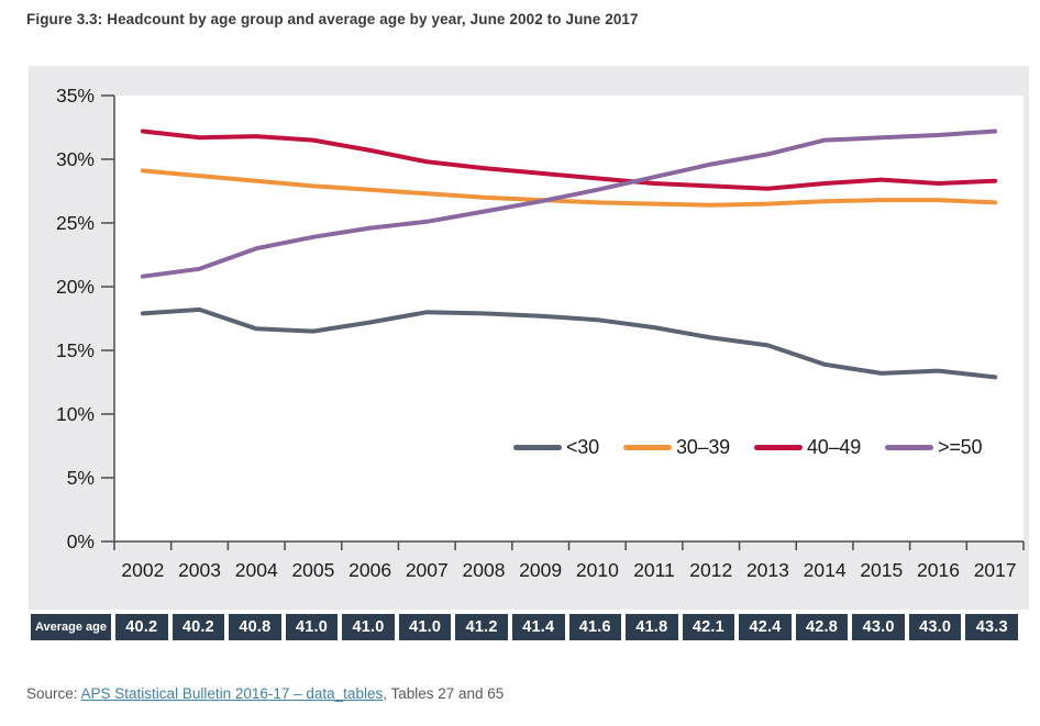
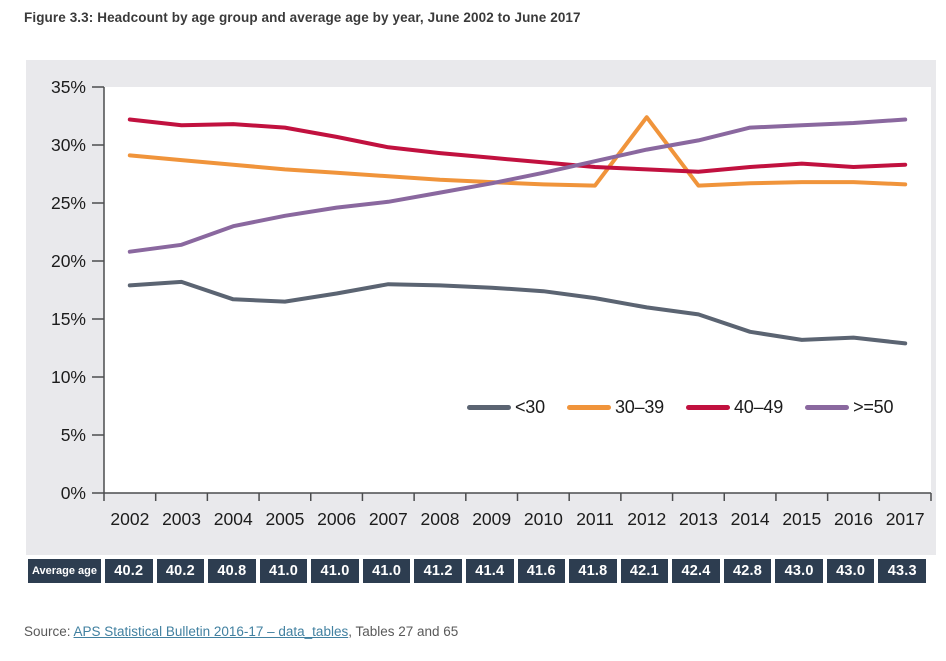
30–39/2012: 26.4% -> 32.4%
